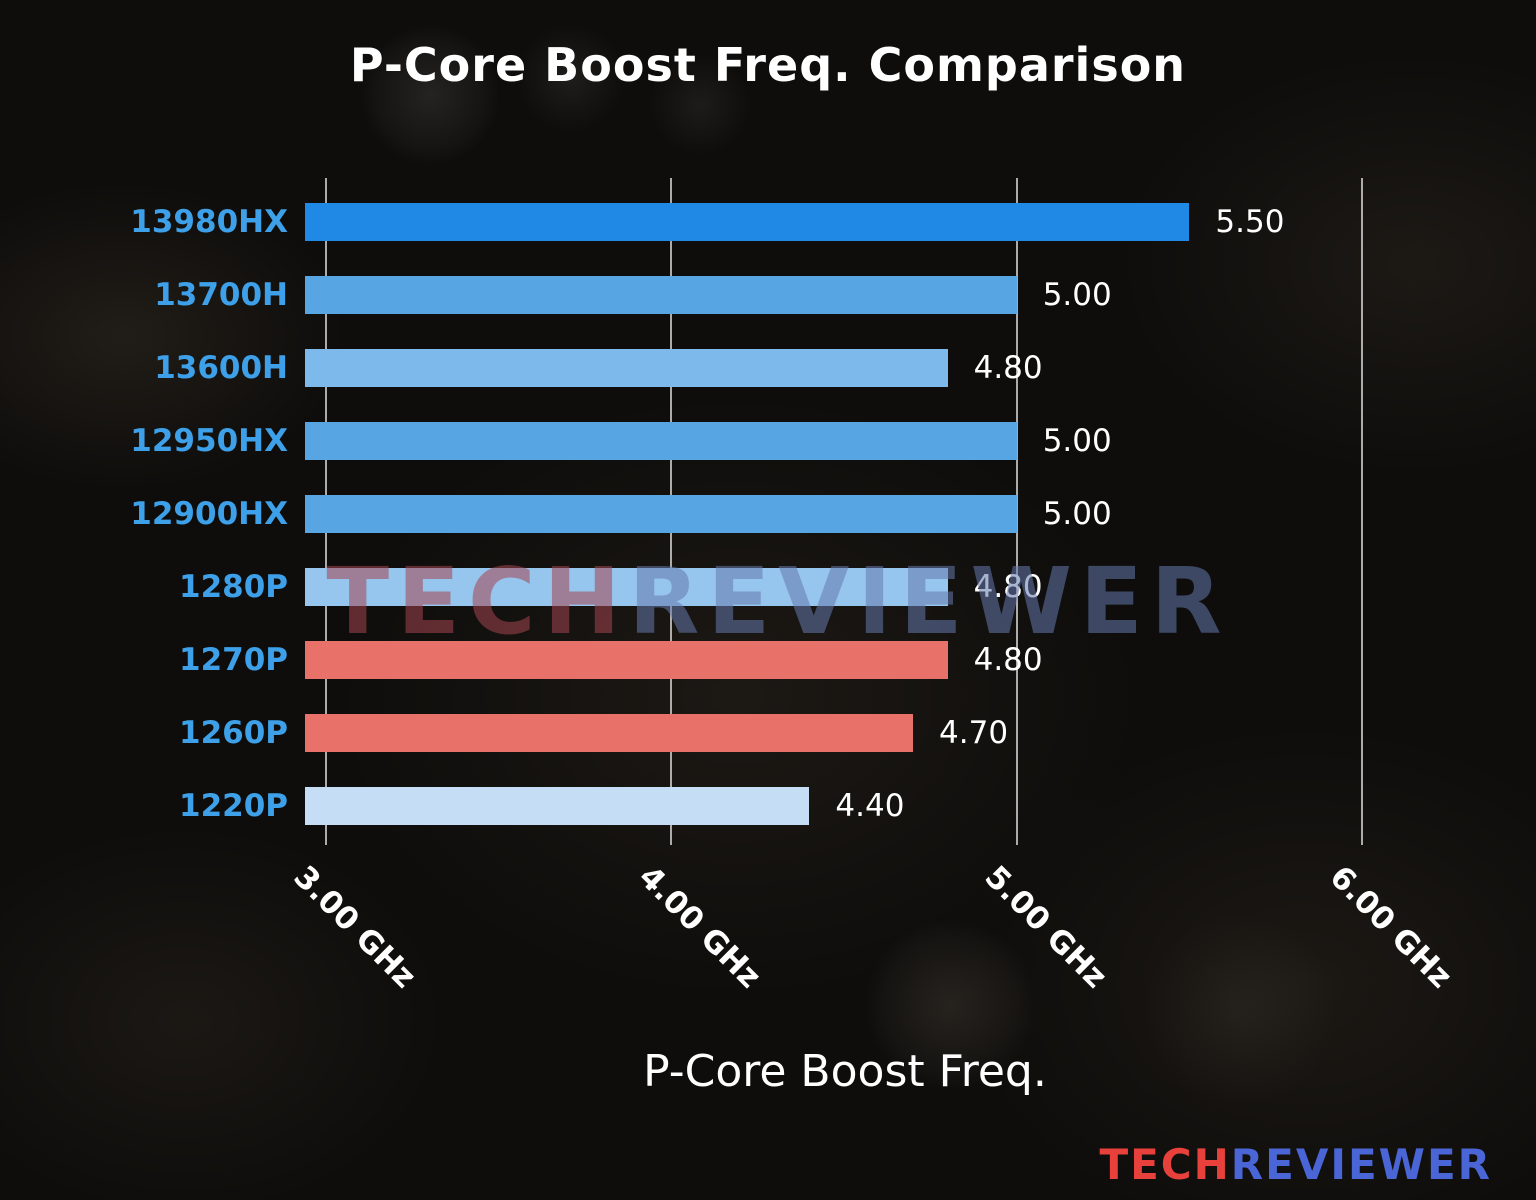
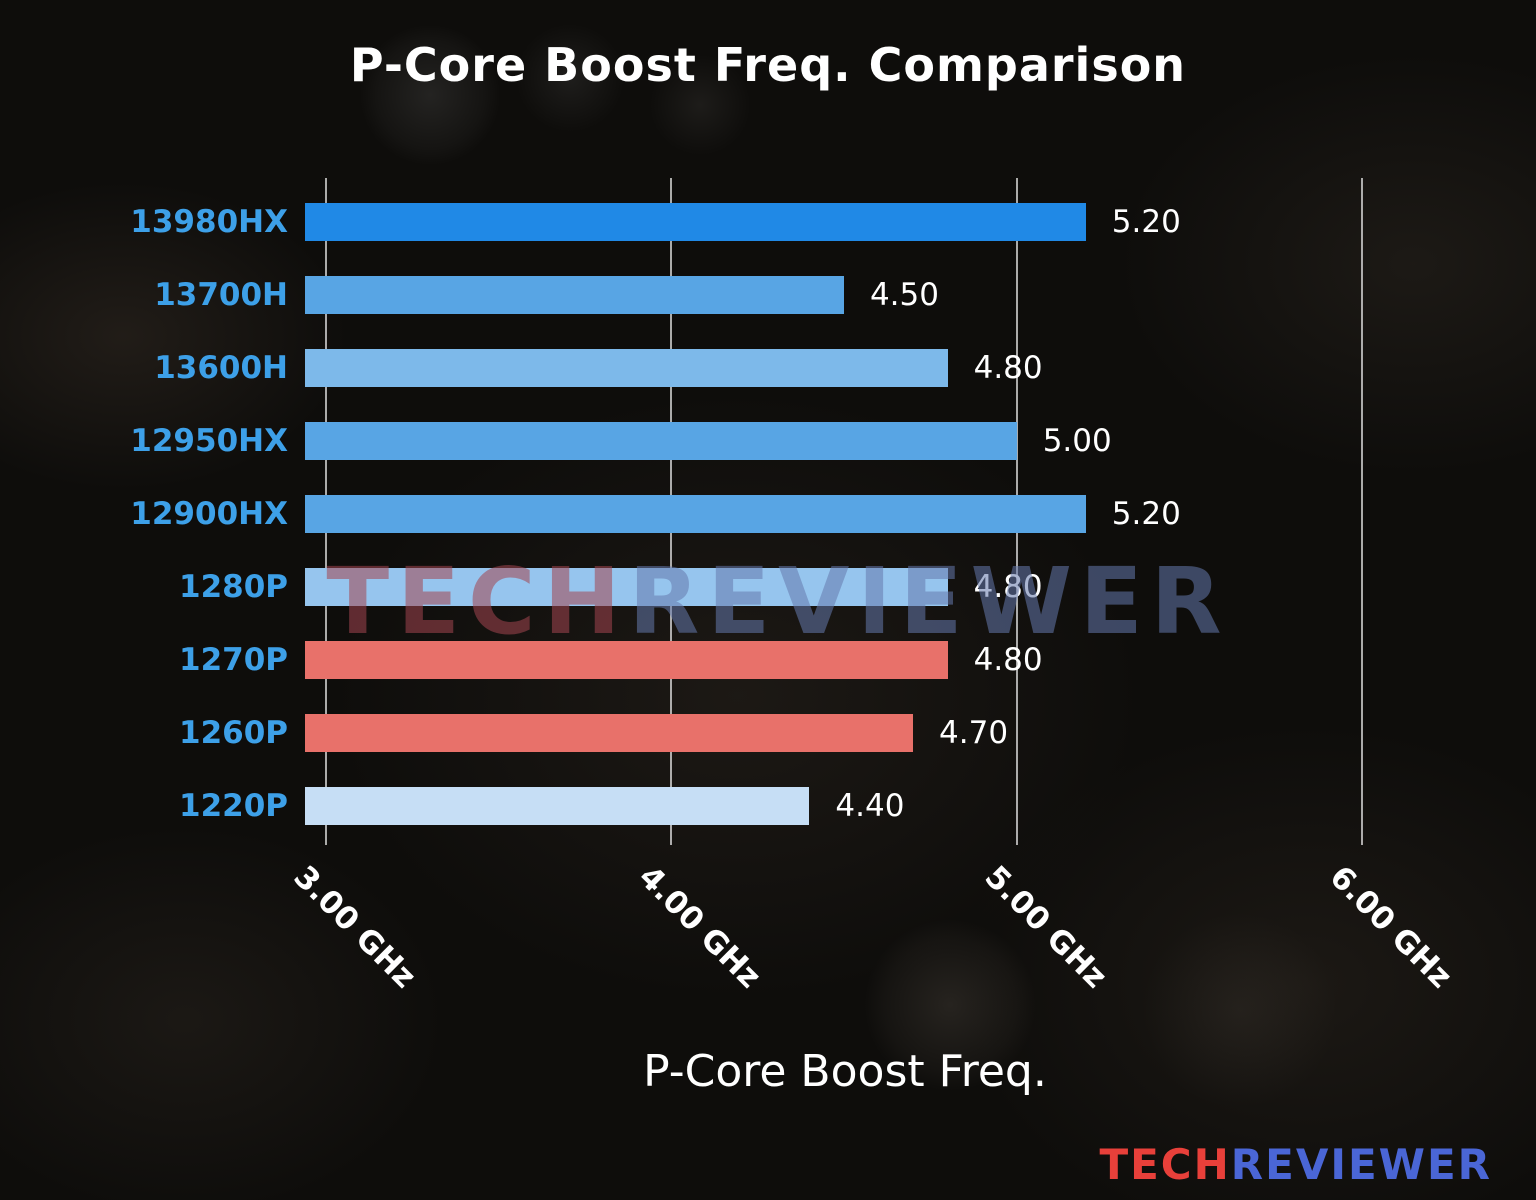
13980HX: 5.50 -> 5.20
13700H: 5.00 -> 4.50
12900HX: 5.00 -> 5.20
